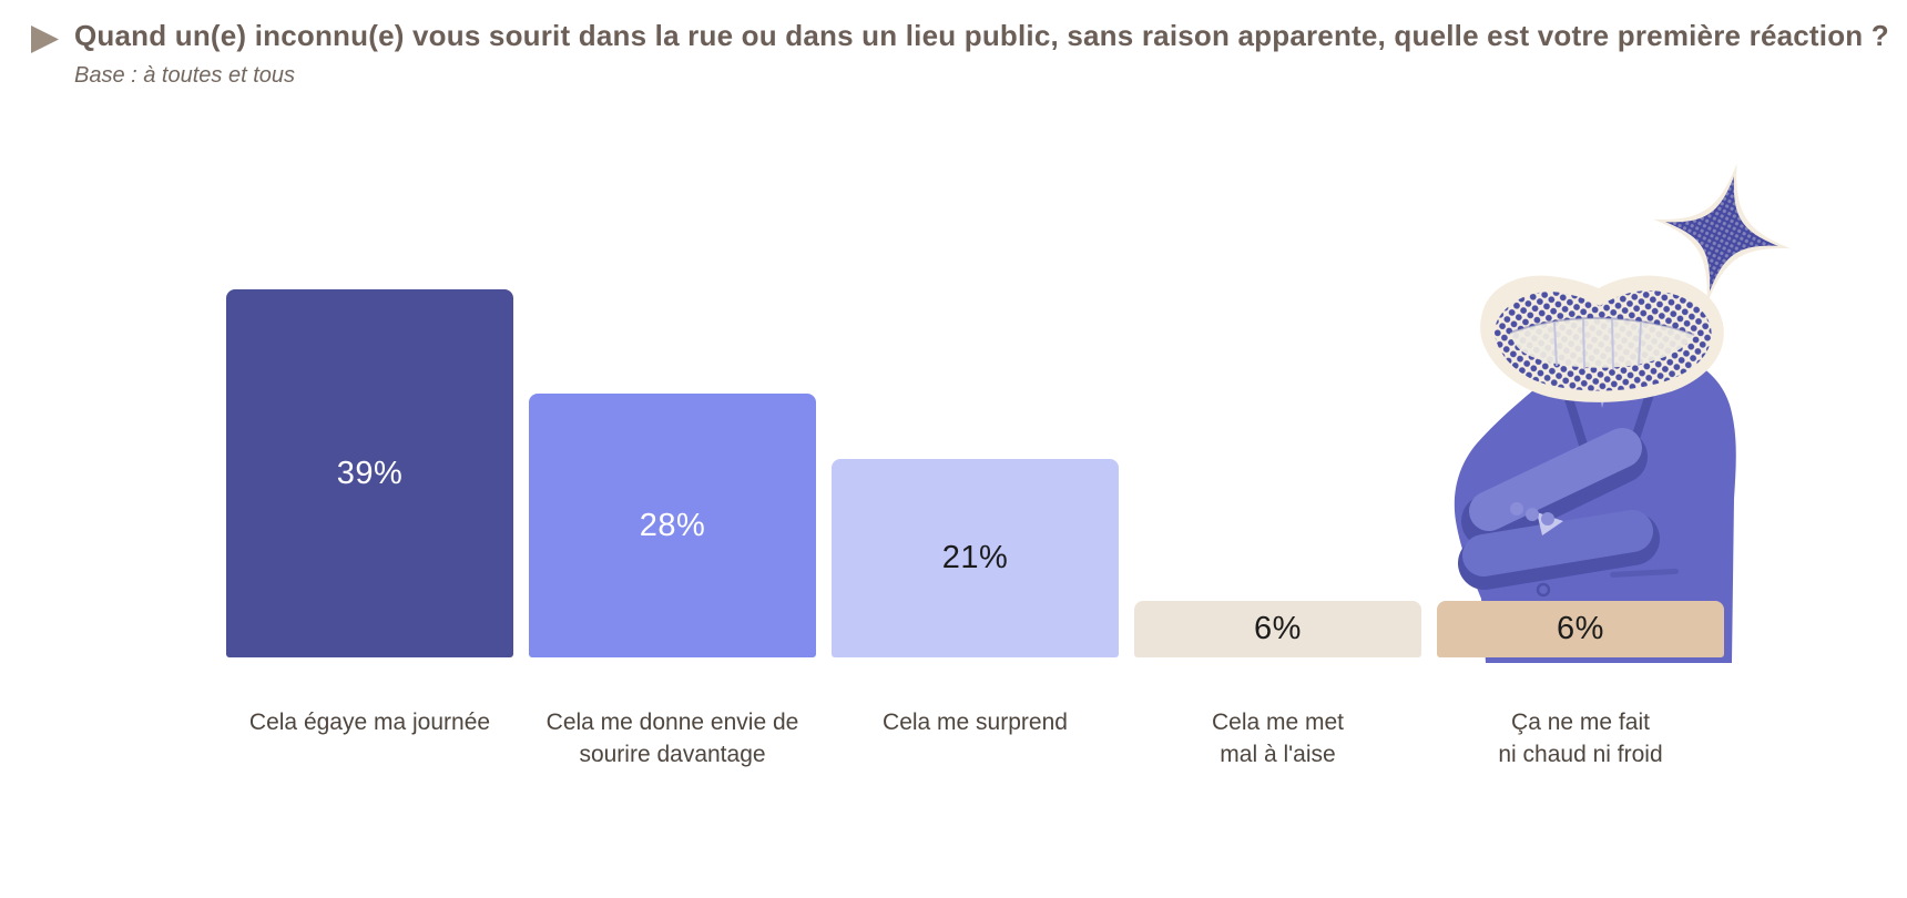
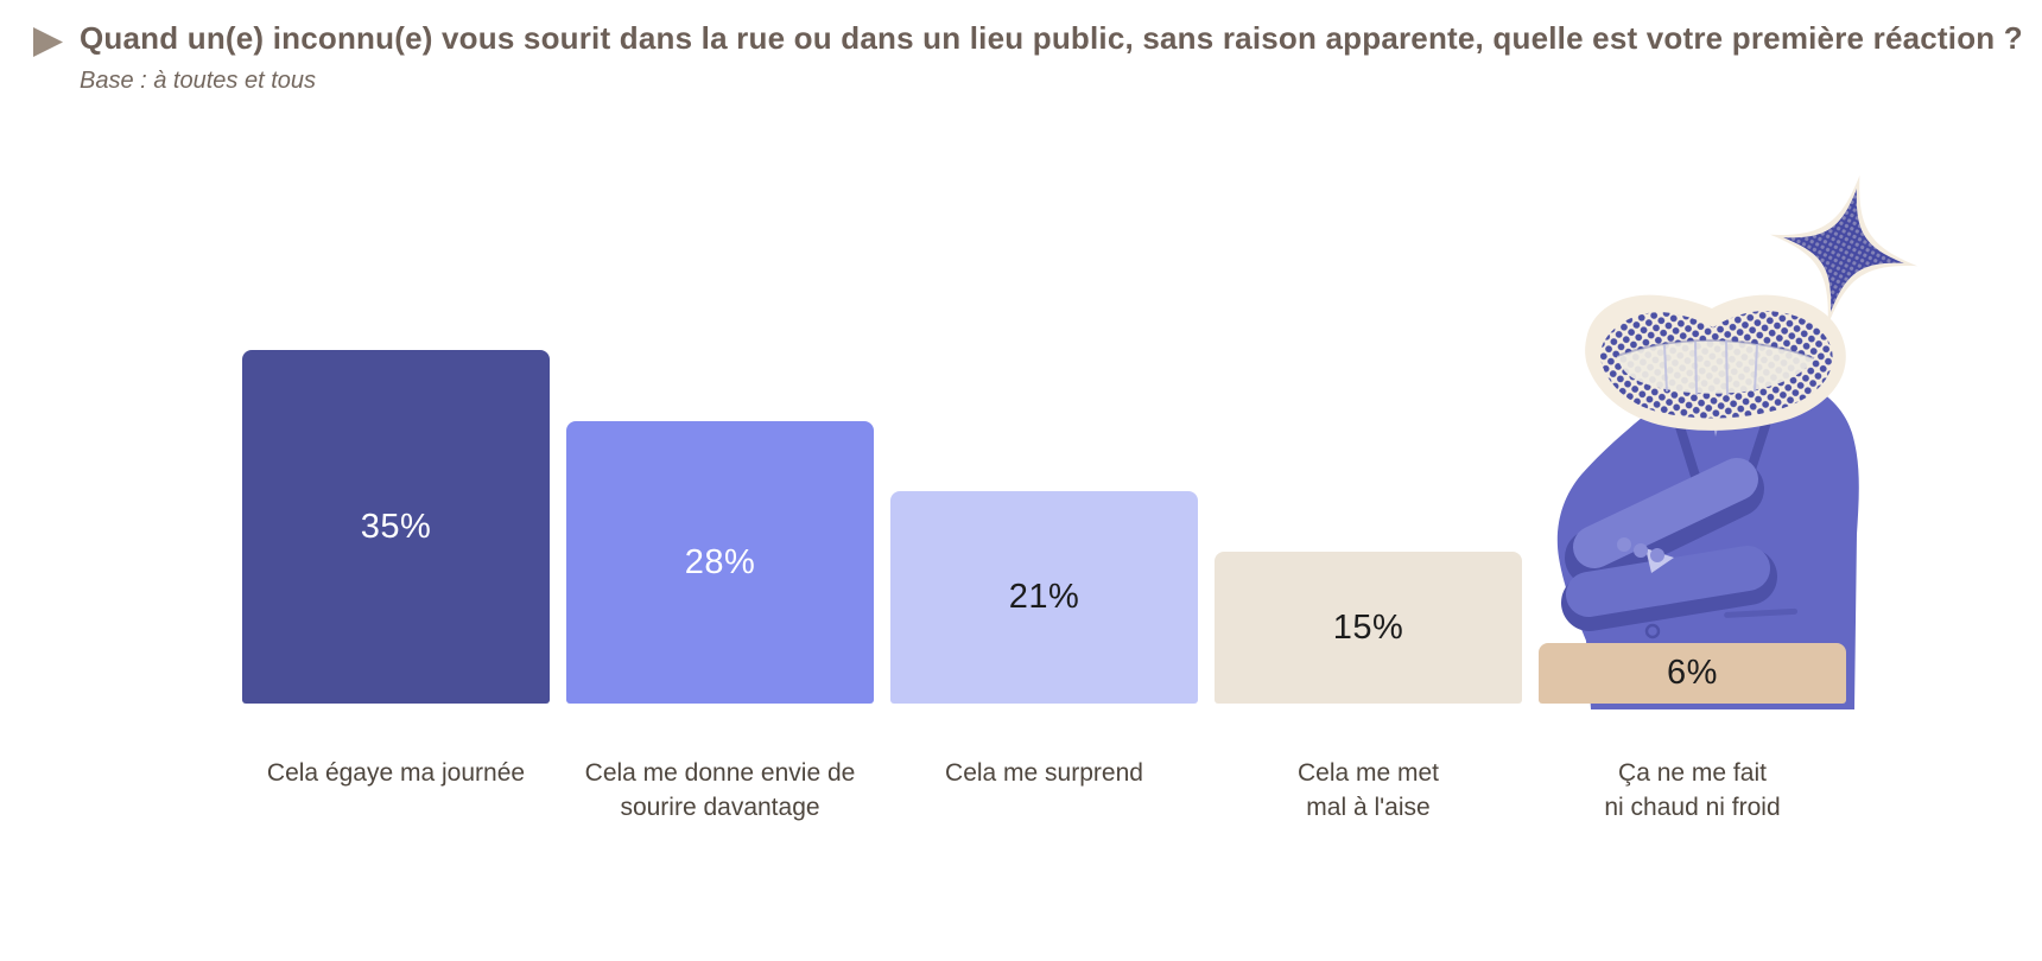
Cela égaye ma journée: 39% -> 35%
Cela me met mal à l'aise: 6% -> 15%
